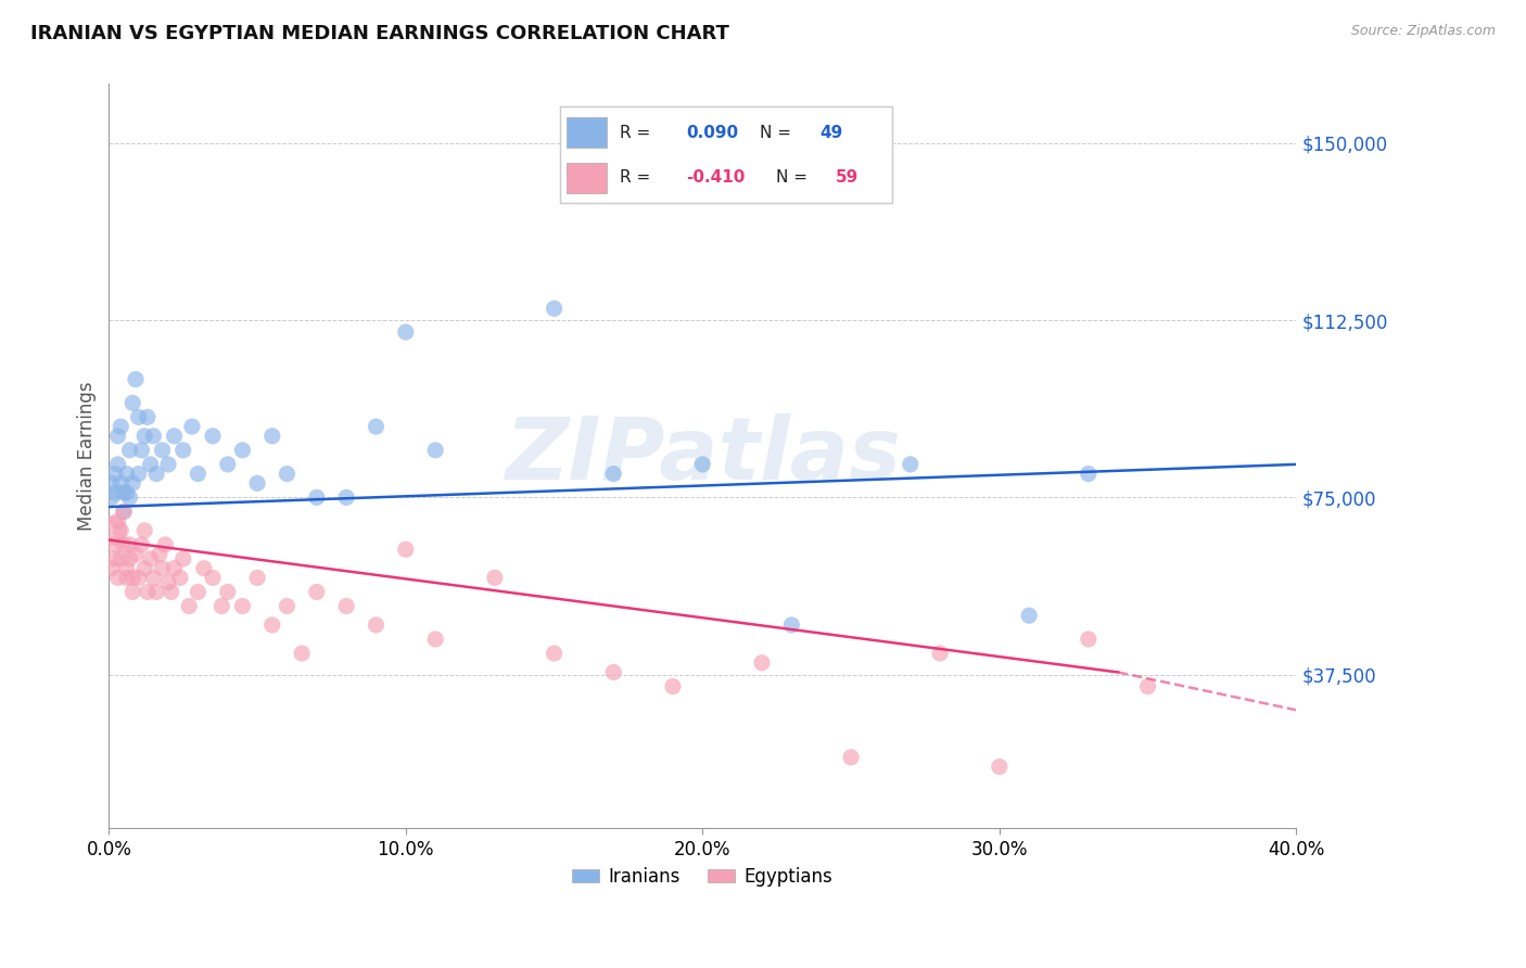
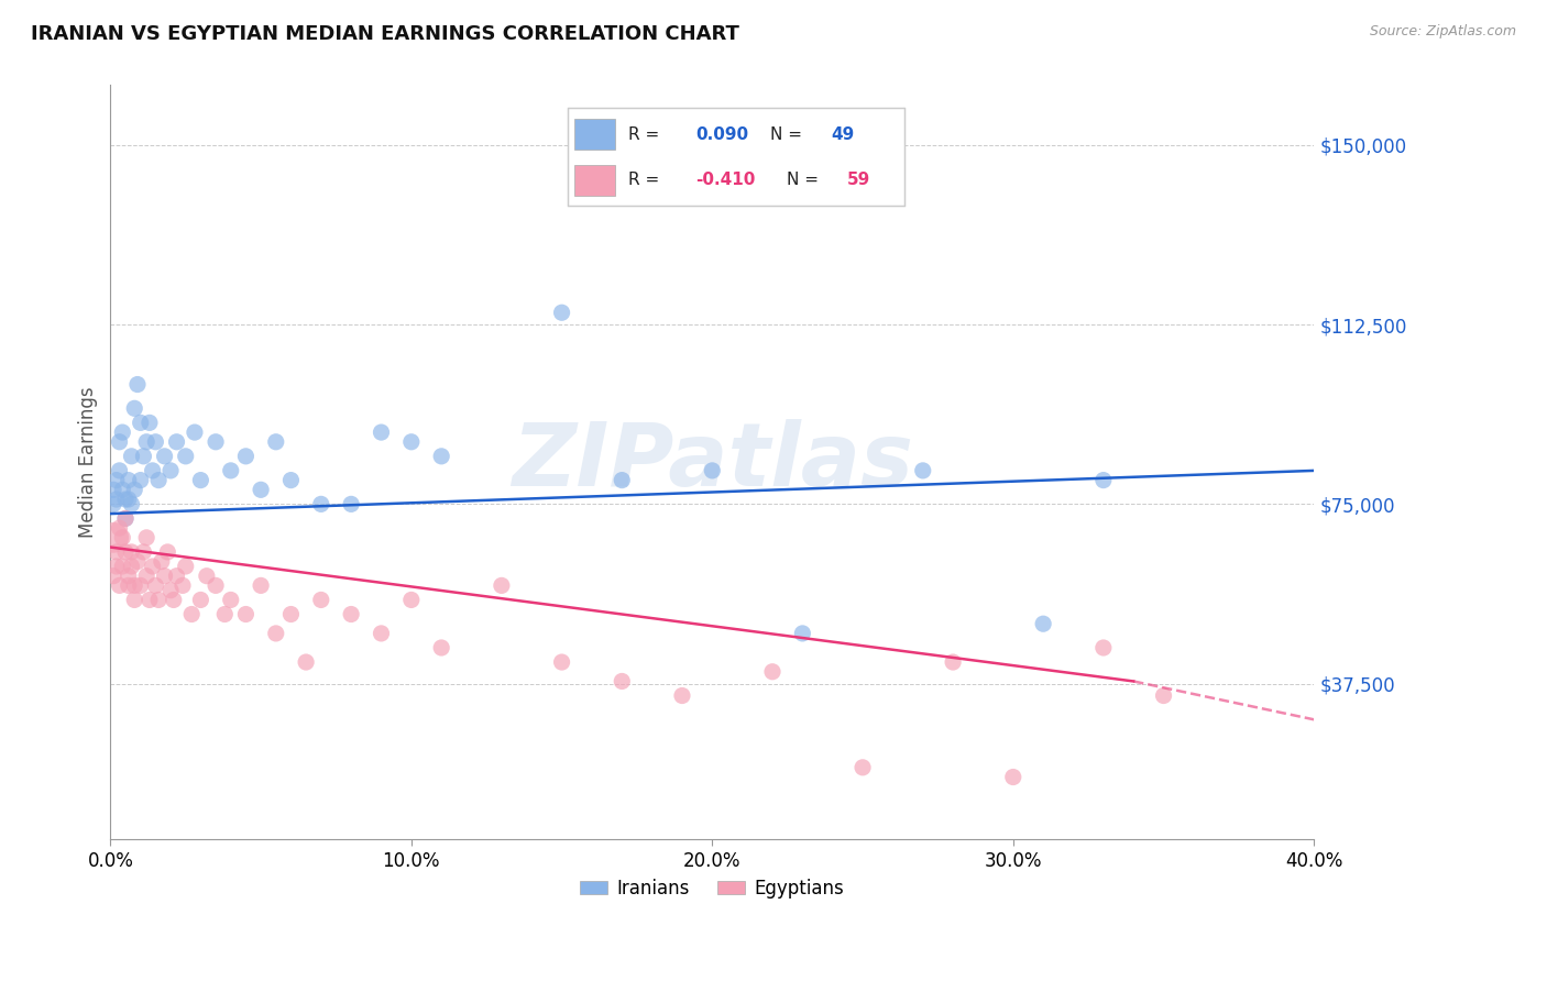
Iranians/10.0%: $110,000 -> $88,000
Egyptians/10.0%: $64,000 -> $55,000
